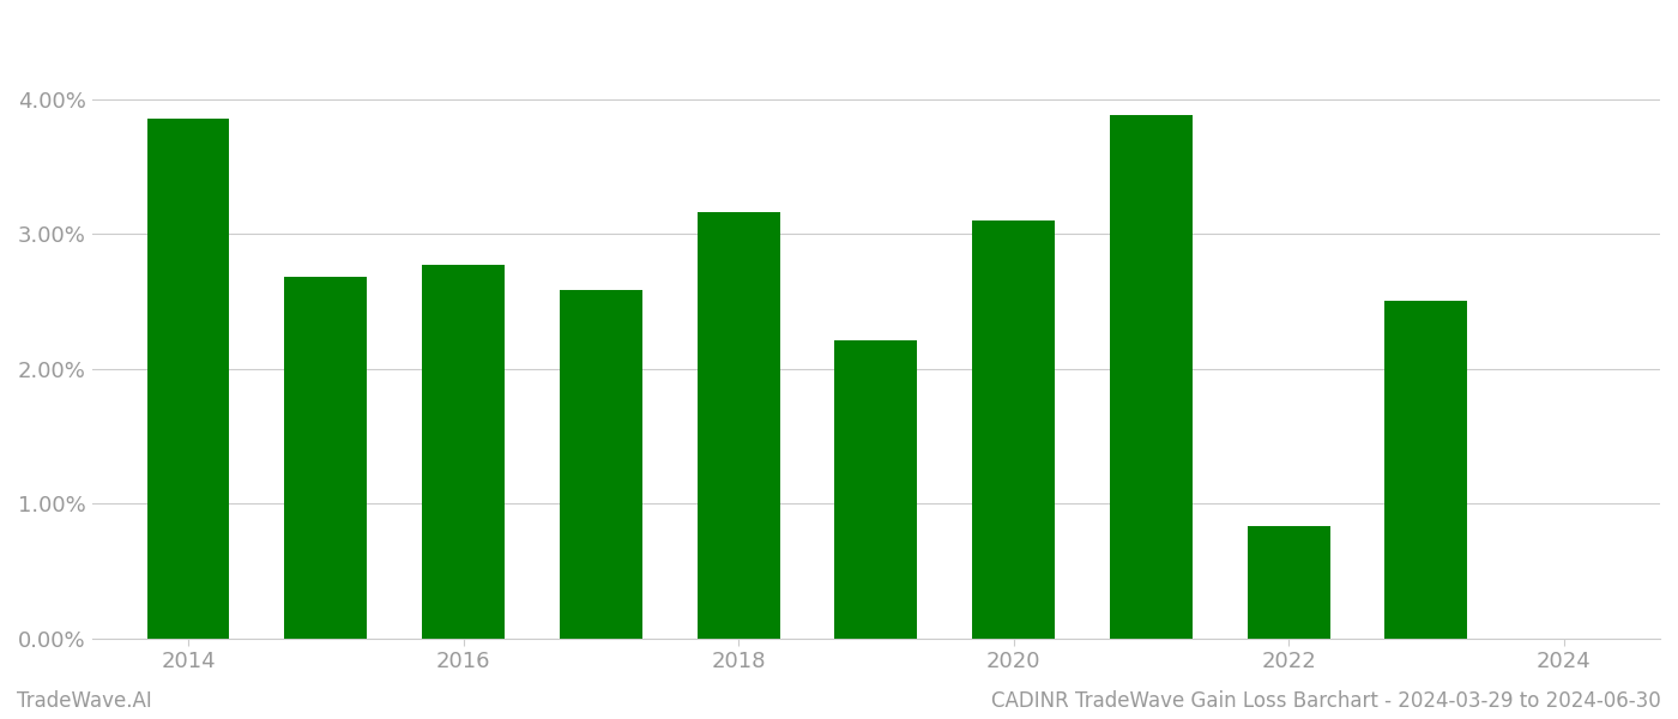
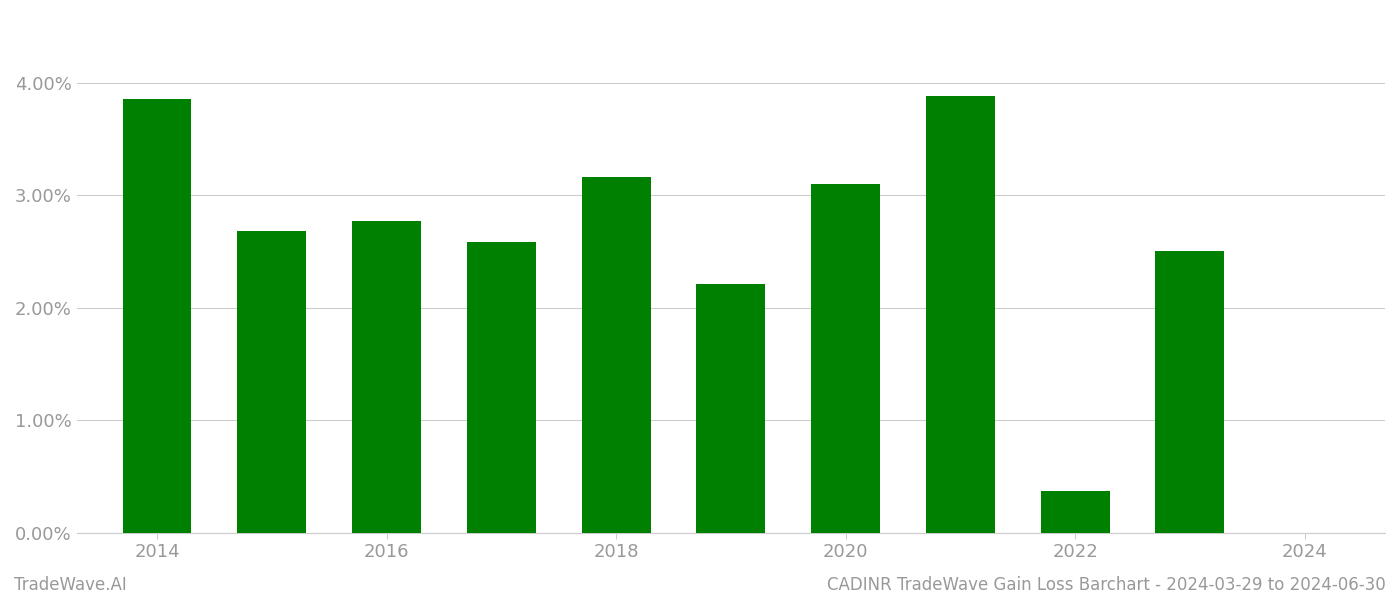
2022: 0.83% -> 0.37%
